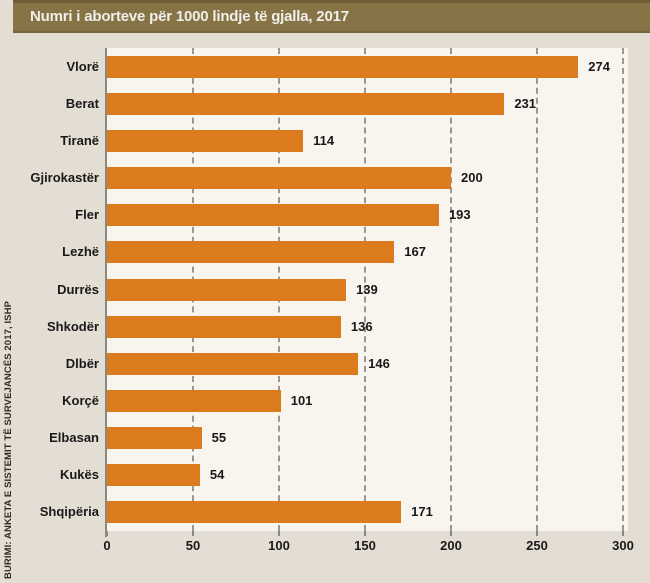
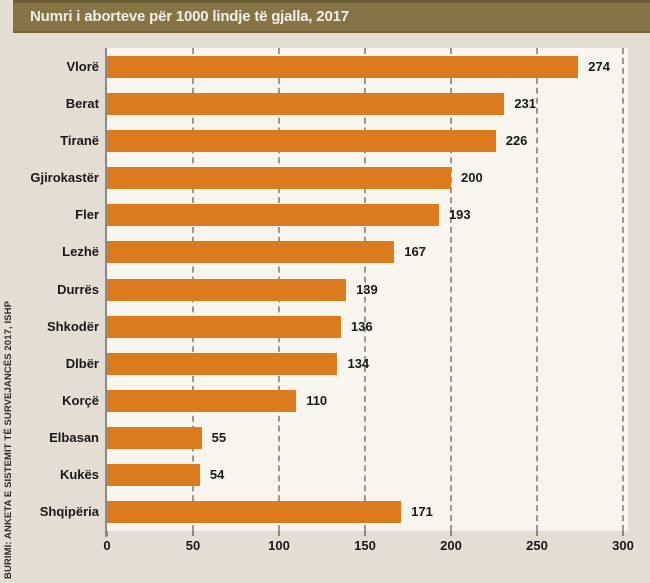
Tiranë: 114 -> 226
Dlbër: 146 -> 134
Korçë: 101 -> 110
